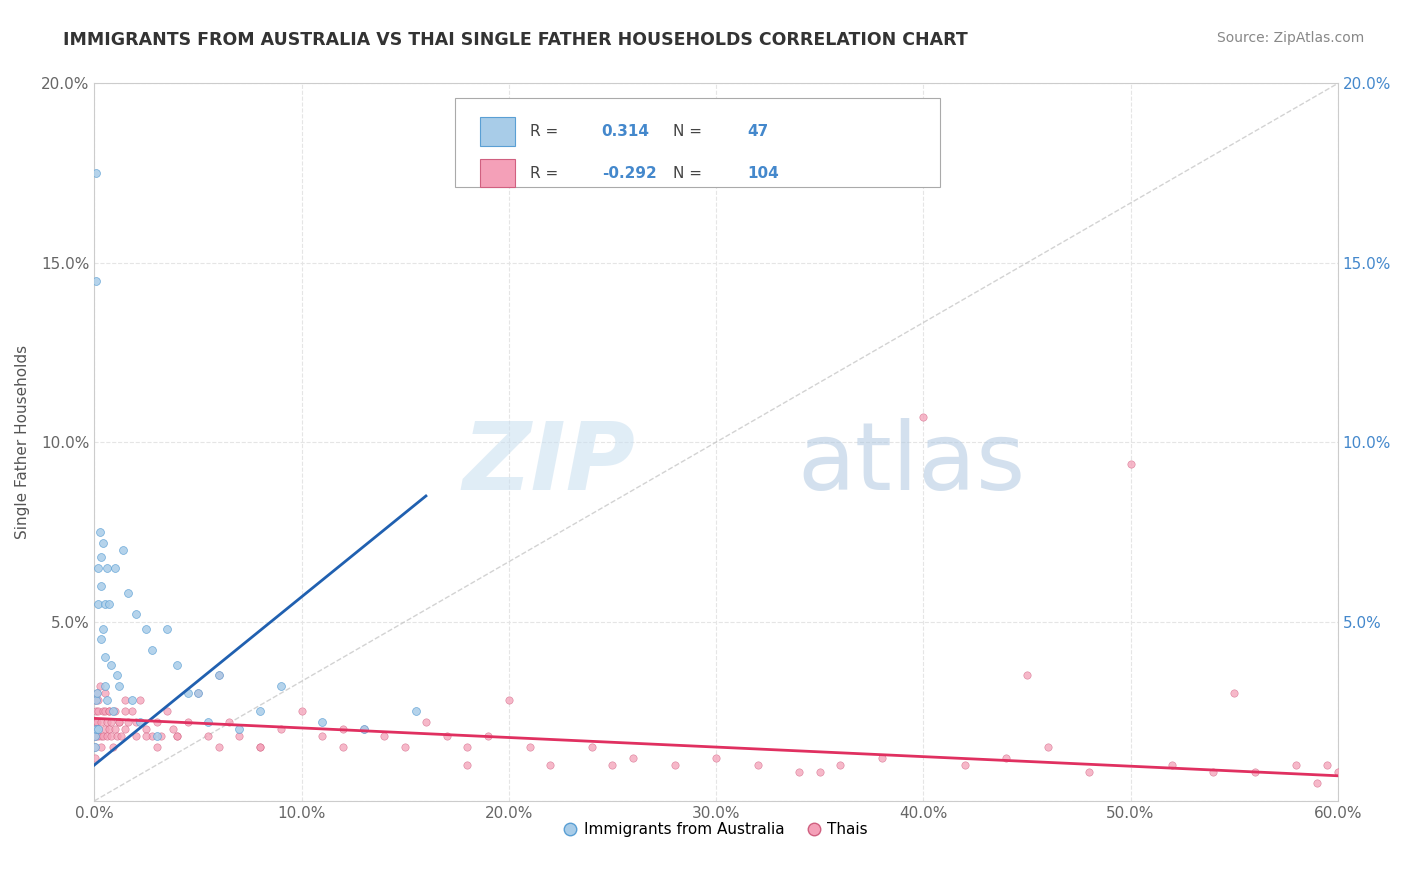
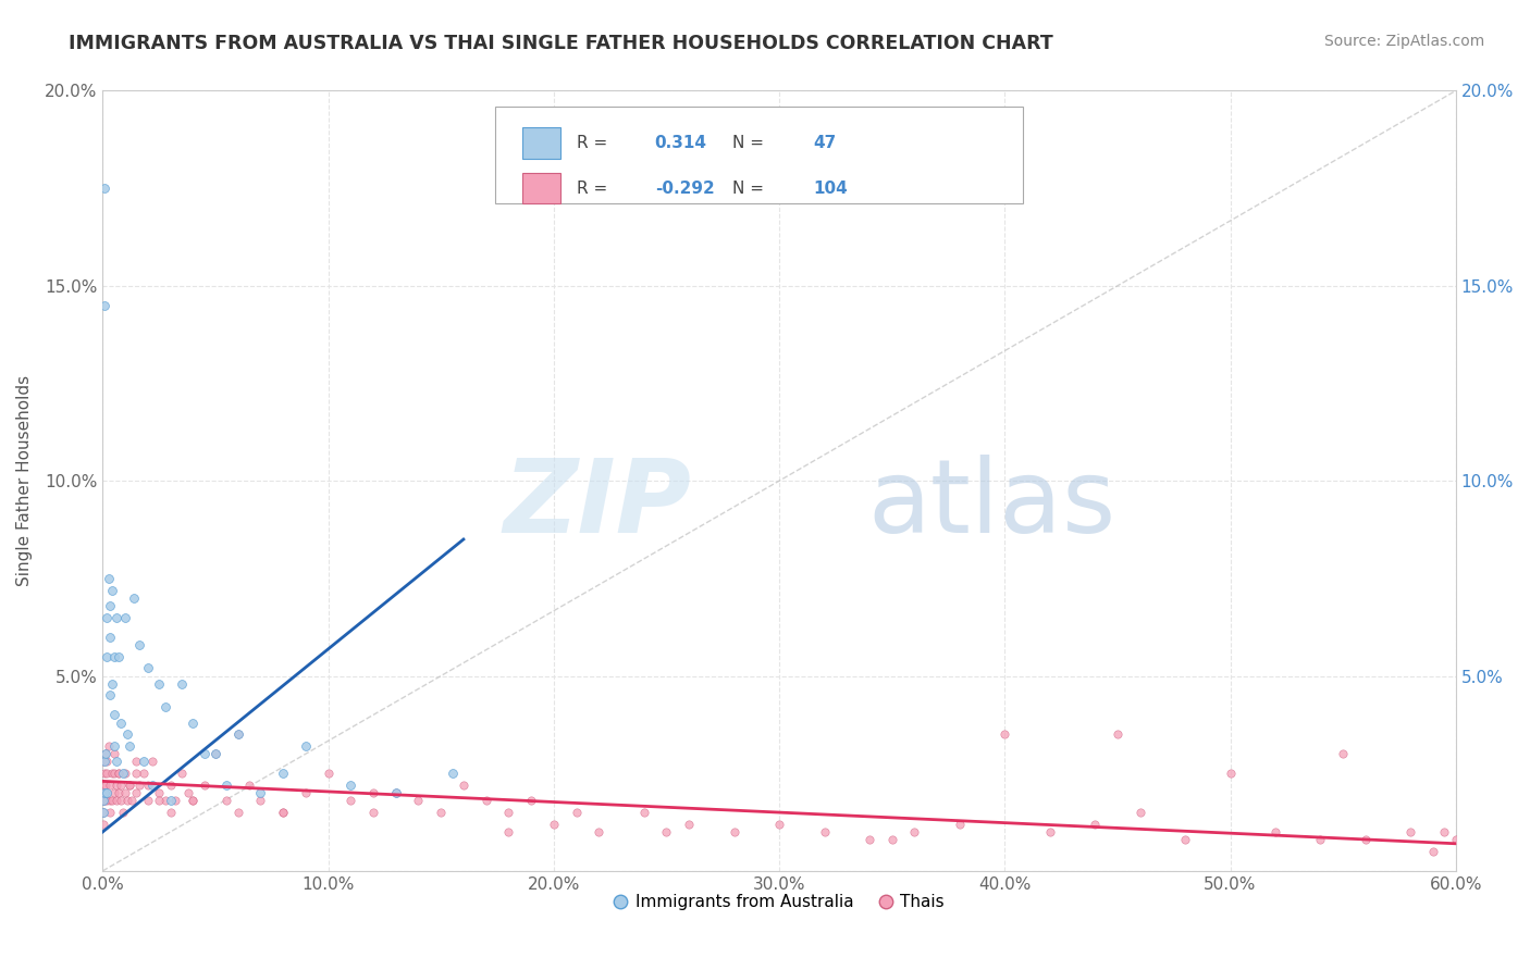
Thais/20.0%: 2.8% -> 1.2%
Thais/40.0%: 10.7% -> 3.5%
Thais/50.0%: 9.4% -> 2.5%
